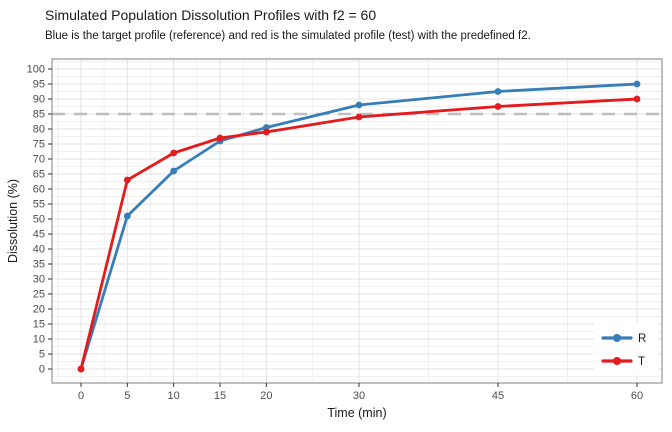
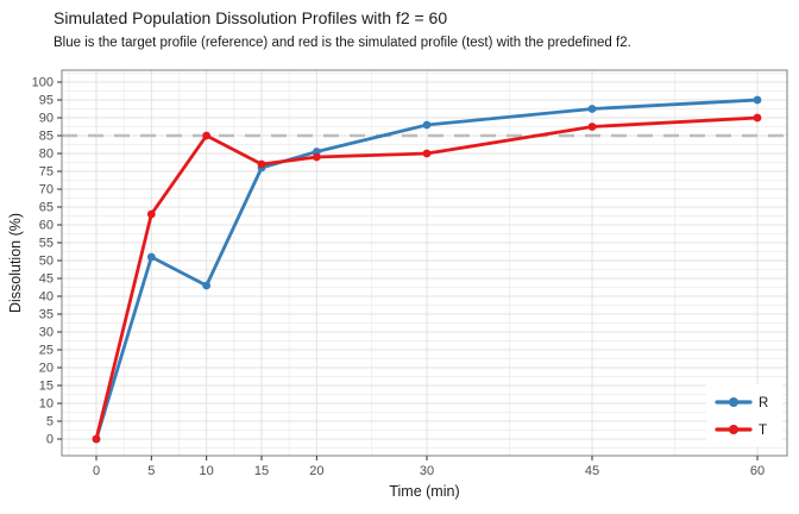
R/10: 66 -> 43
T/10: 72 -> 85
T/30: 84 -> 80
